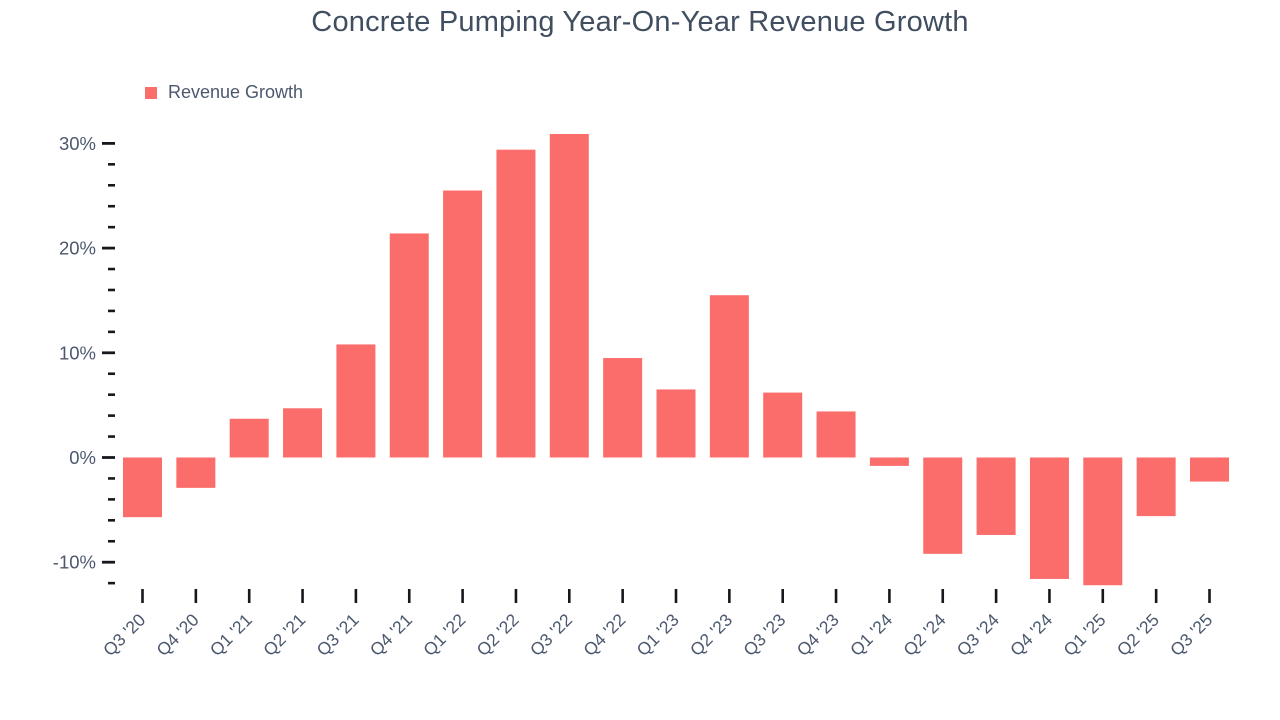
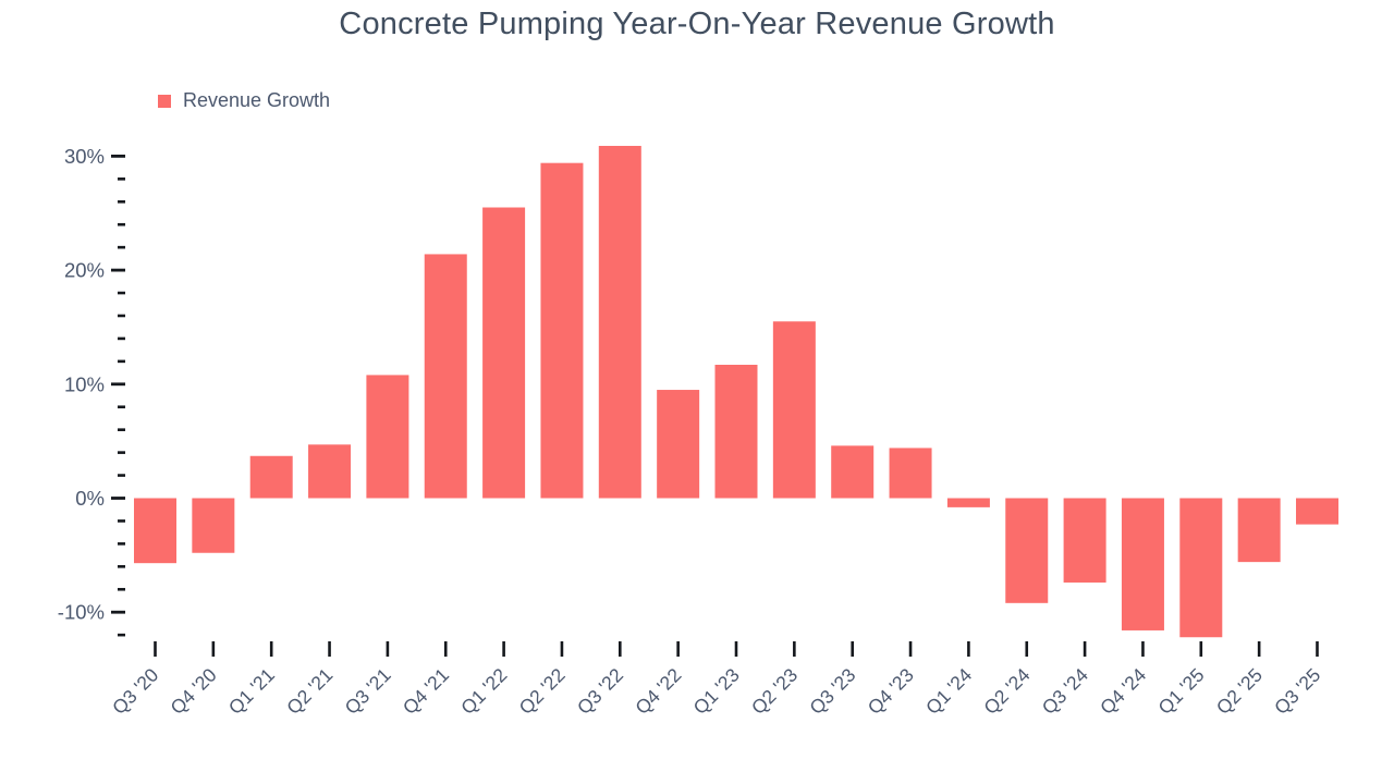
Q4 '20: -2.9% -> -4.8%
Q1 '23: 6.5% -> 11.7%
Q3 '23: 6.2% -> 4.6%
